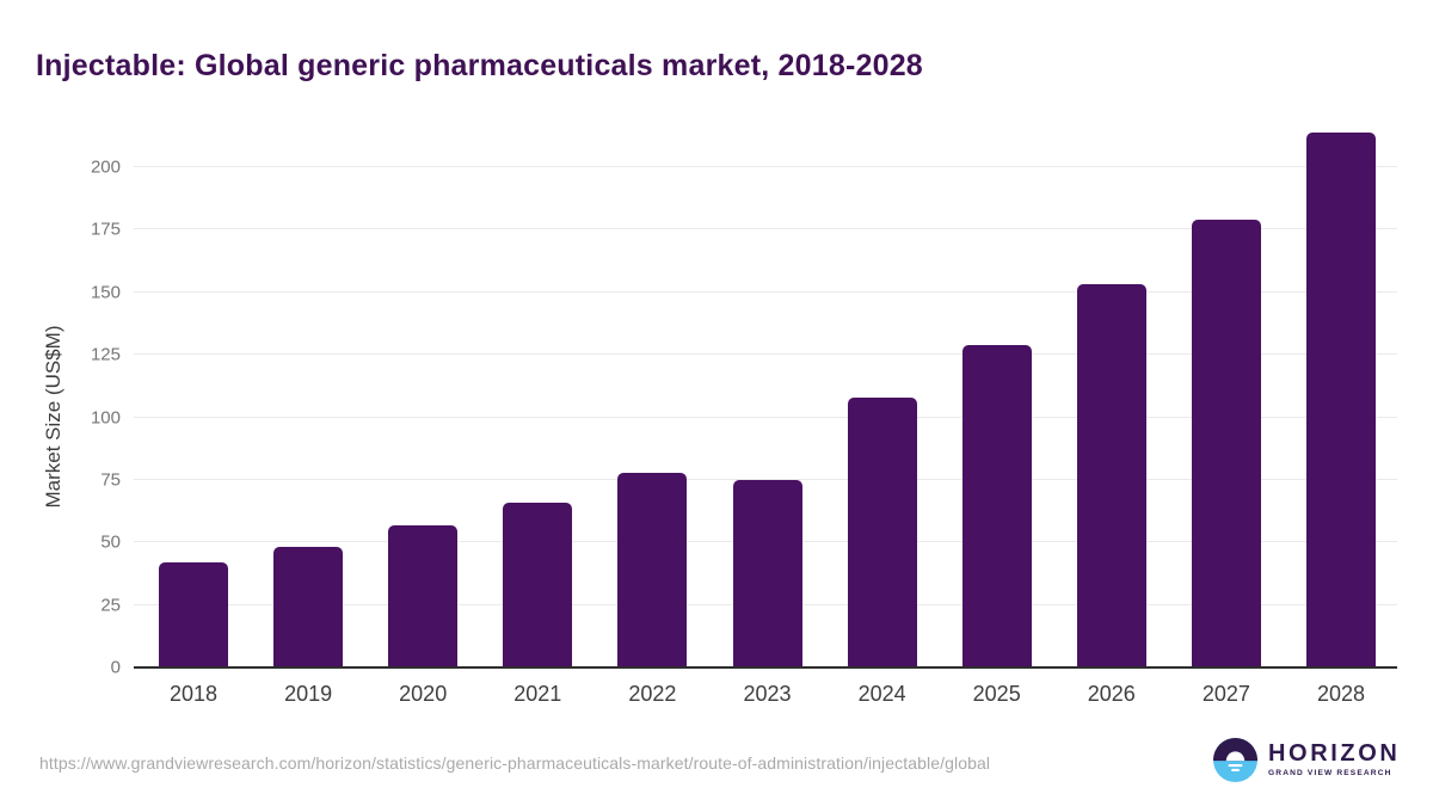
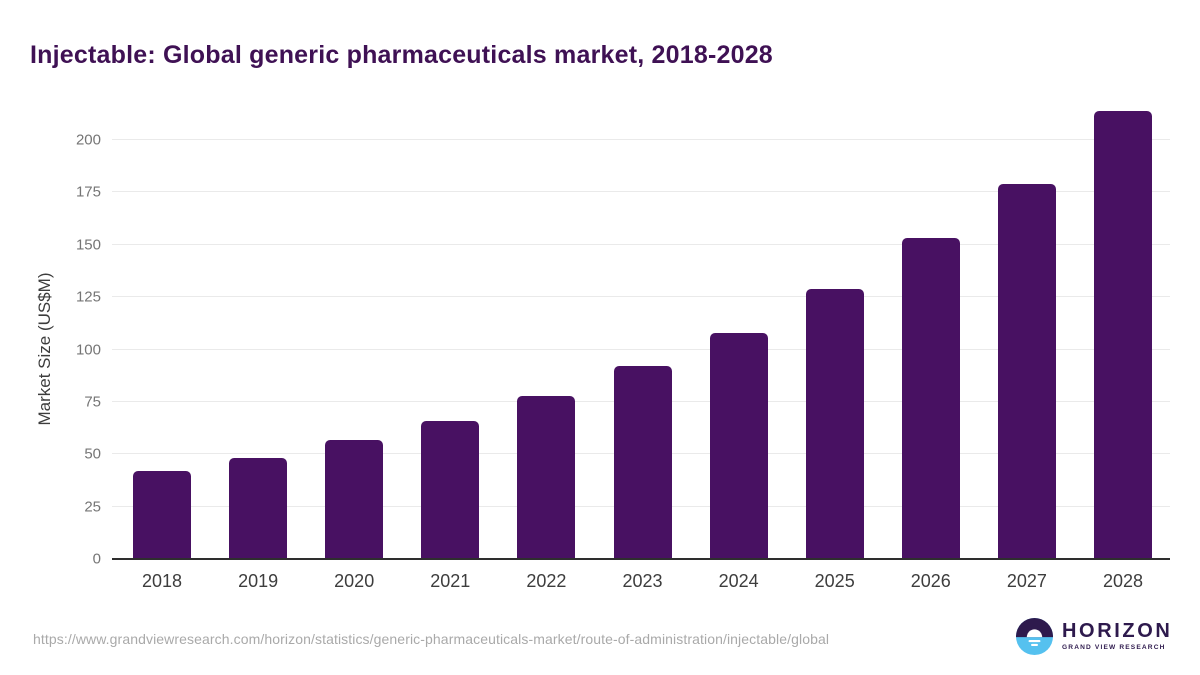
2023: 75 -> 92
